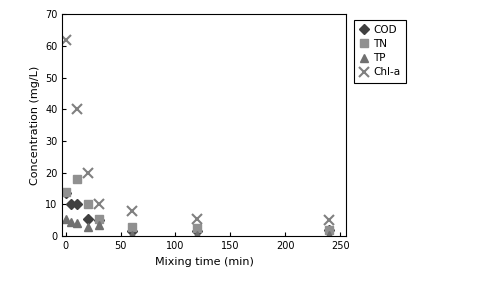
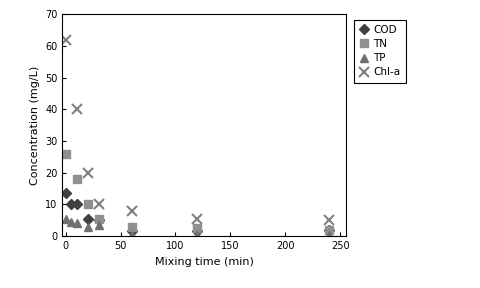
TN/0: 14.0 -> 26.0
